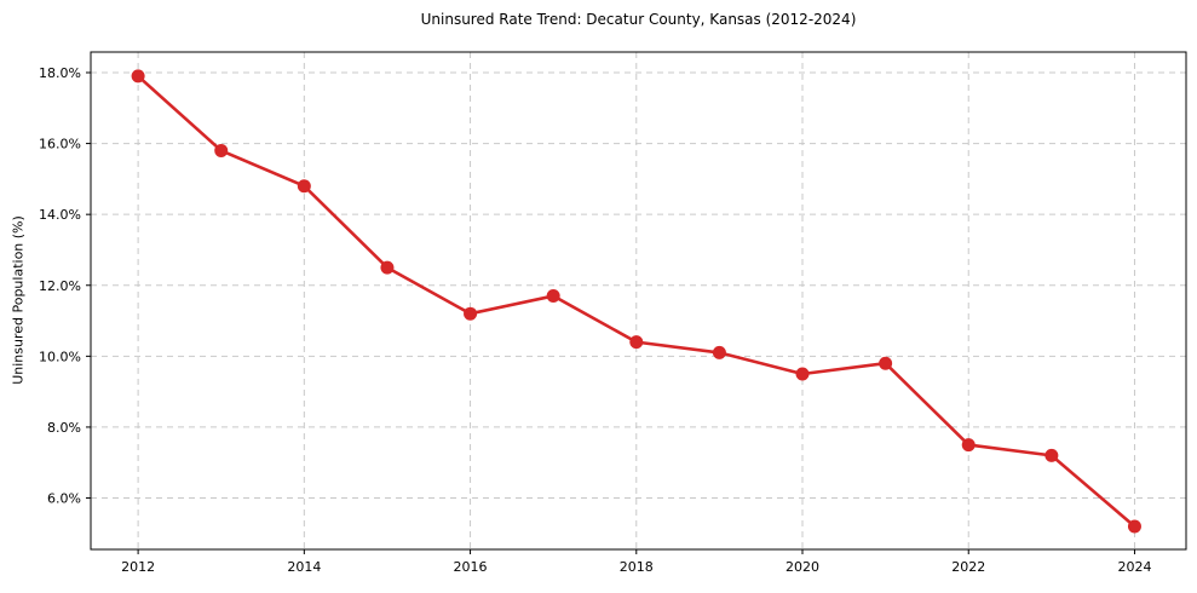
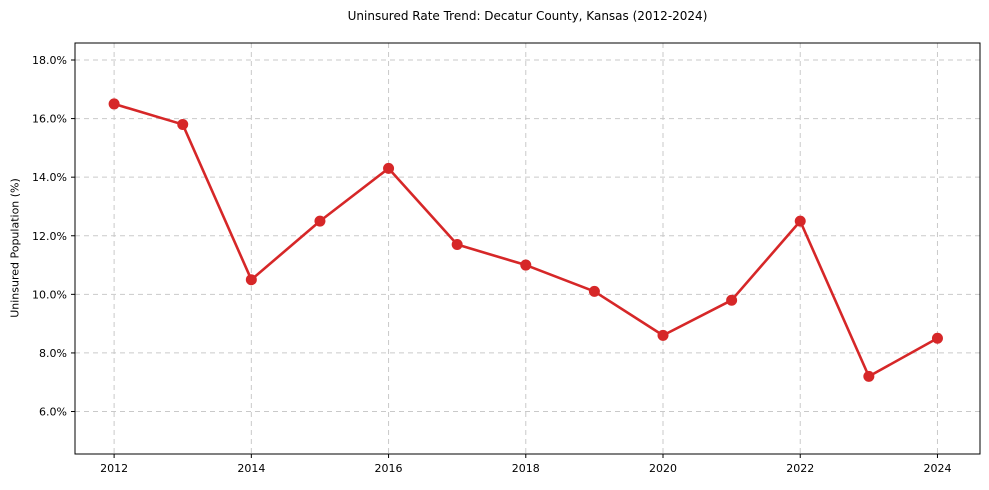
2012: 17.9% -> 16.5%
2014: 14.8% -> 10.5%
2016: 11.2% -> 14.3%
2018: 10.4% -> 11.0%
2020: 9.5% -> 8.6%
2022: 7.5% -> 12.5%
2024: 5.2% -> 8.5%
